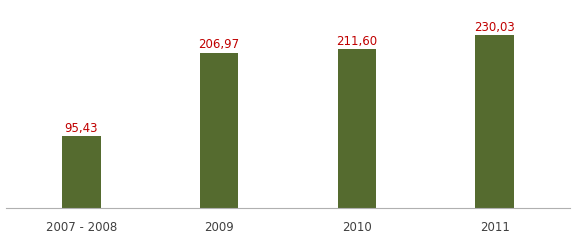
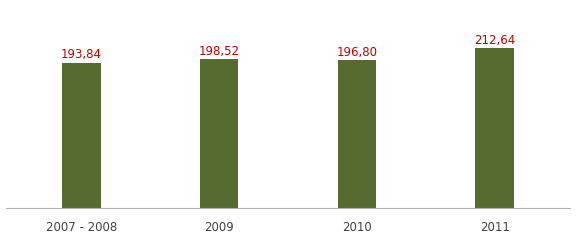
2007 - 2008: 95,43 -> 193,84
2009: 206,97 -> 198,52
2010: 211,60 -> 196,80
2011: 230,03 -> 212,64
